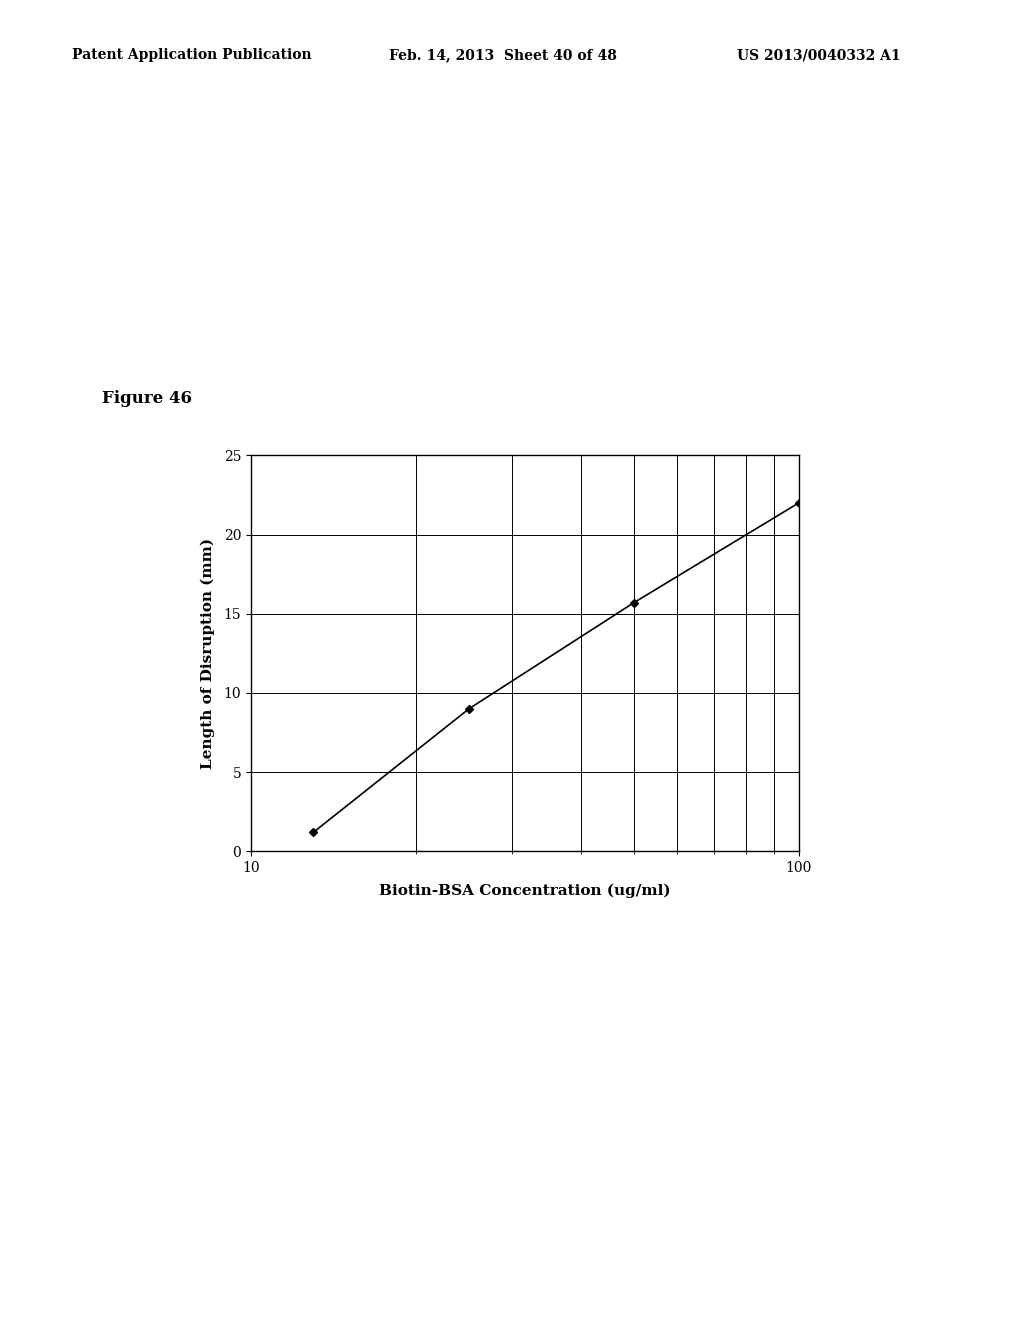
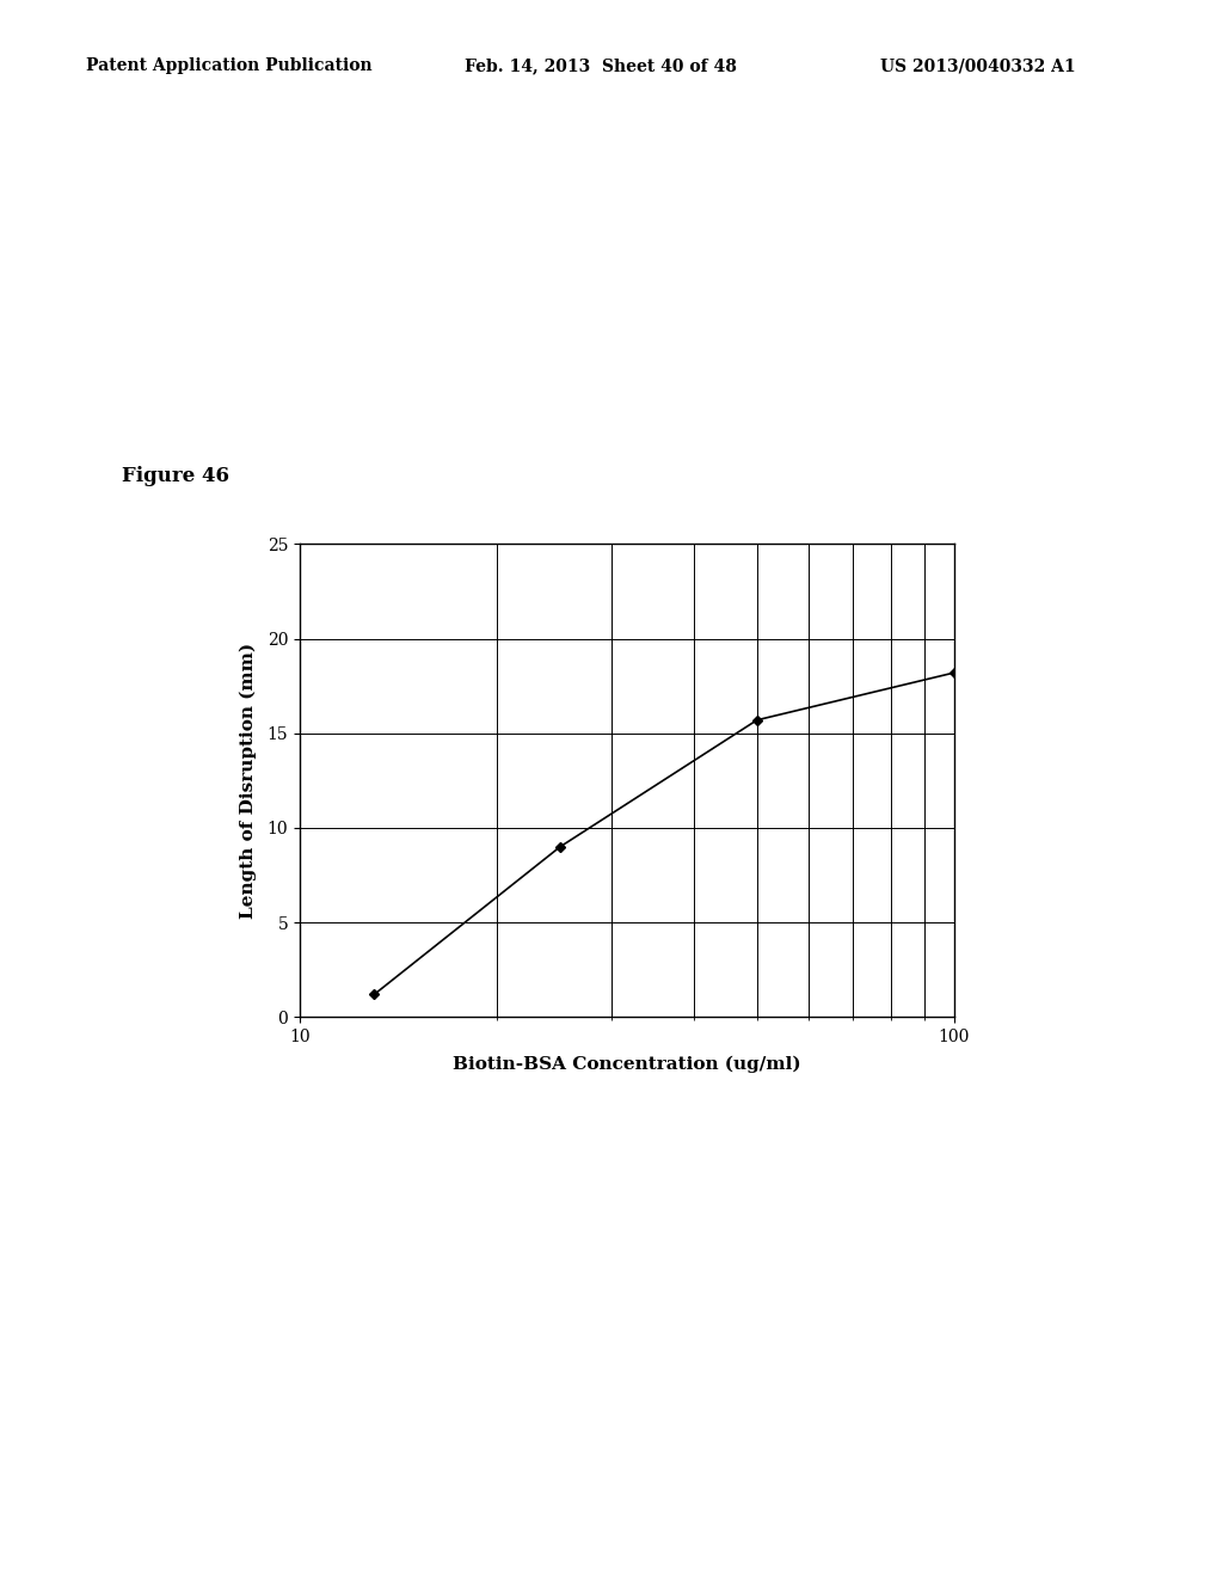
100: 22.0 -> 18.2
